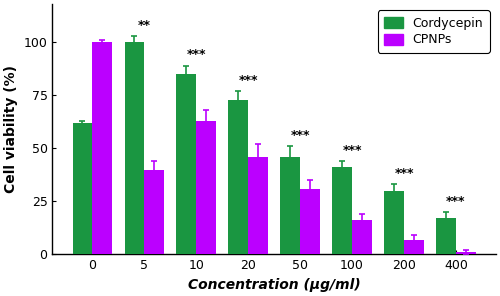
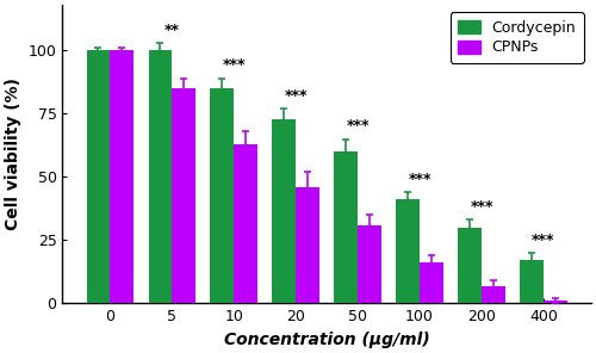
Cordycepin/0: 62 -> 100
CPNPs/5: 40 -> 85
Cordycepin/50: 46 -> 60
